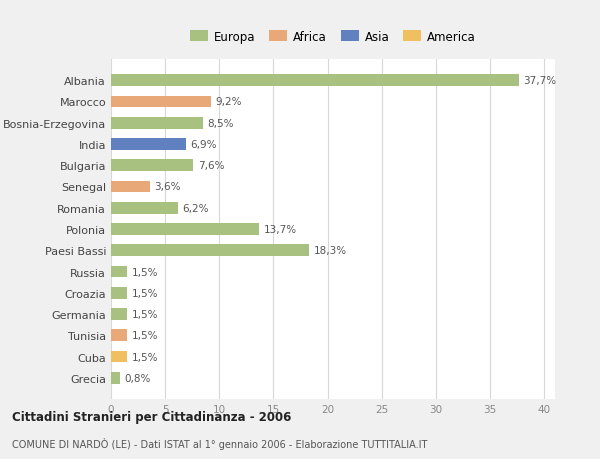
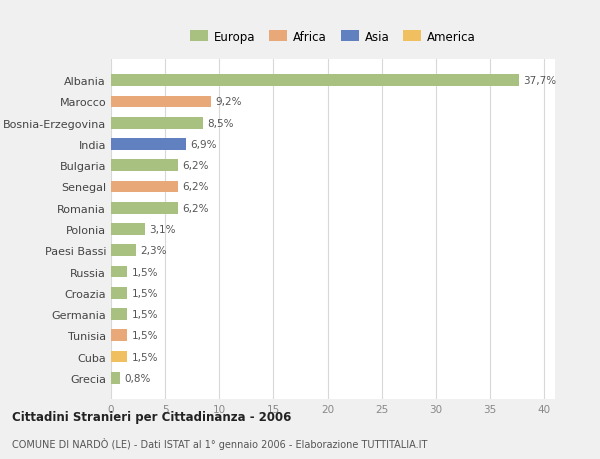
Bulgaria: 7,6% -> 6,2%
Senegal: 3,6% -> 6,2%
Polonia: 13,7% -> 3,1%
Paesi Bassi: 18,3% -> 2,3%
